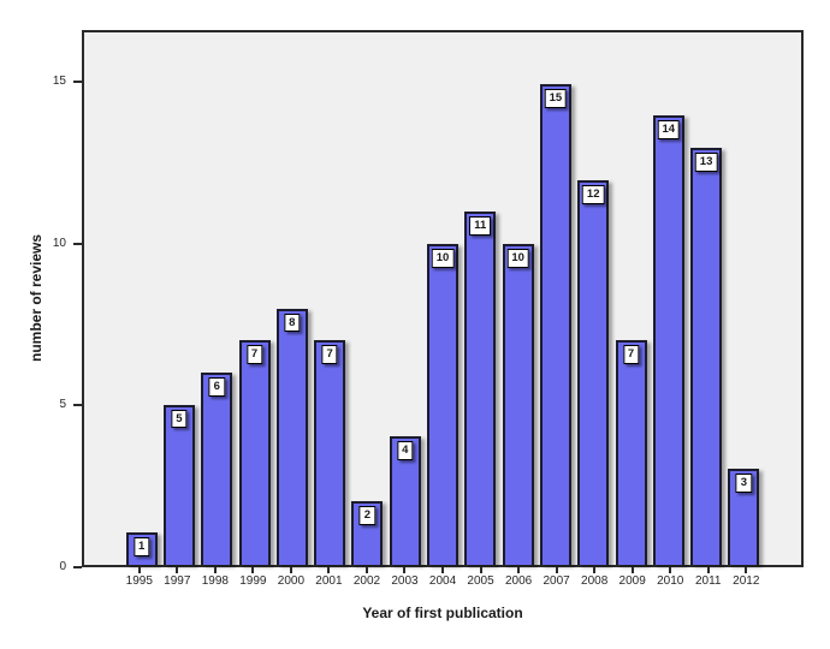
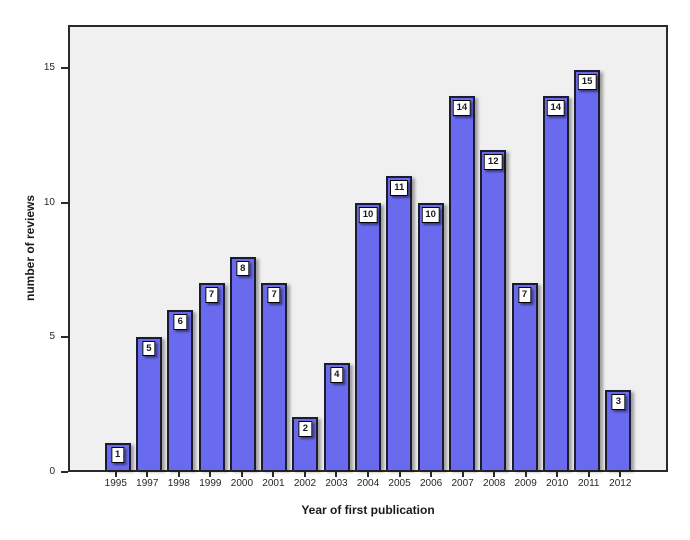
2007: 15 -> 14
2011: 13 -> 15
